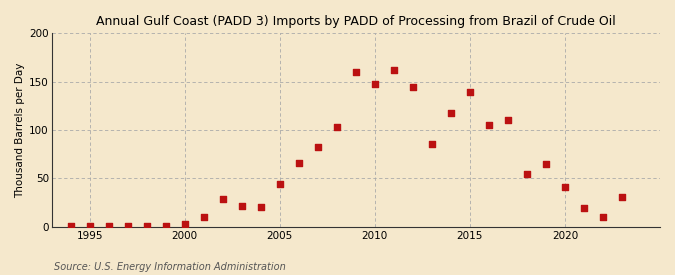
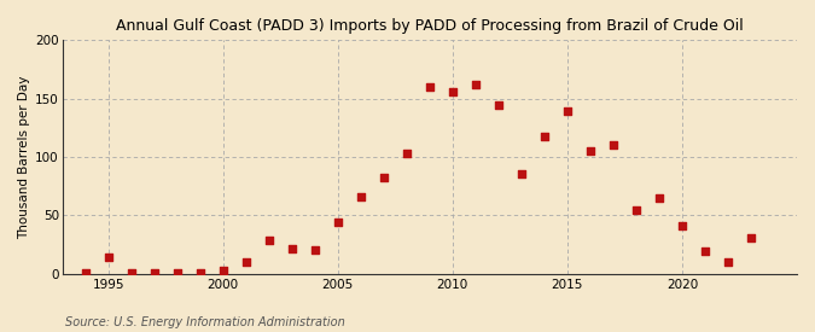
1995: 1 -> 14
2010: 148 -> 156
